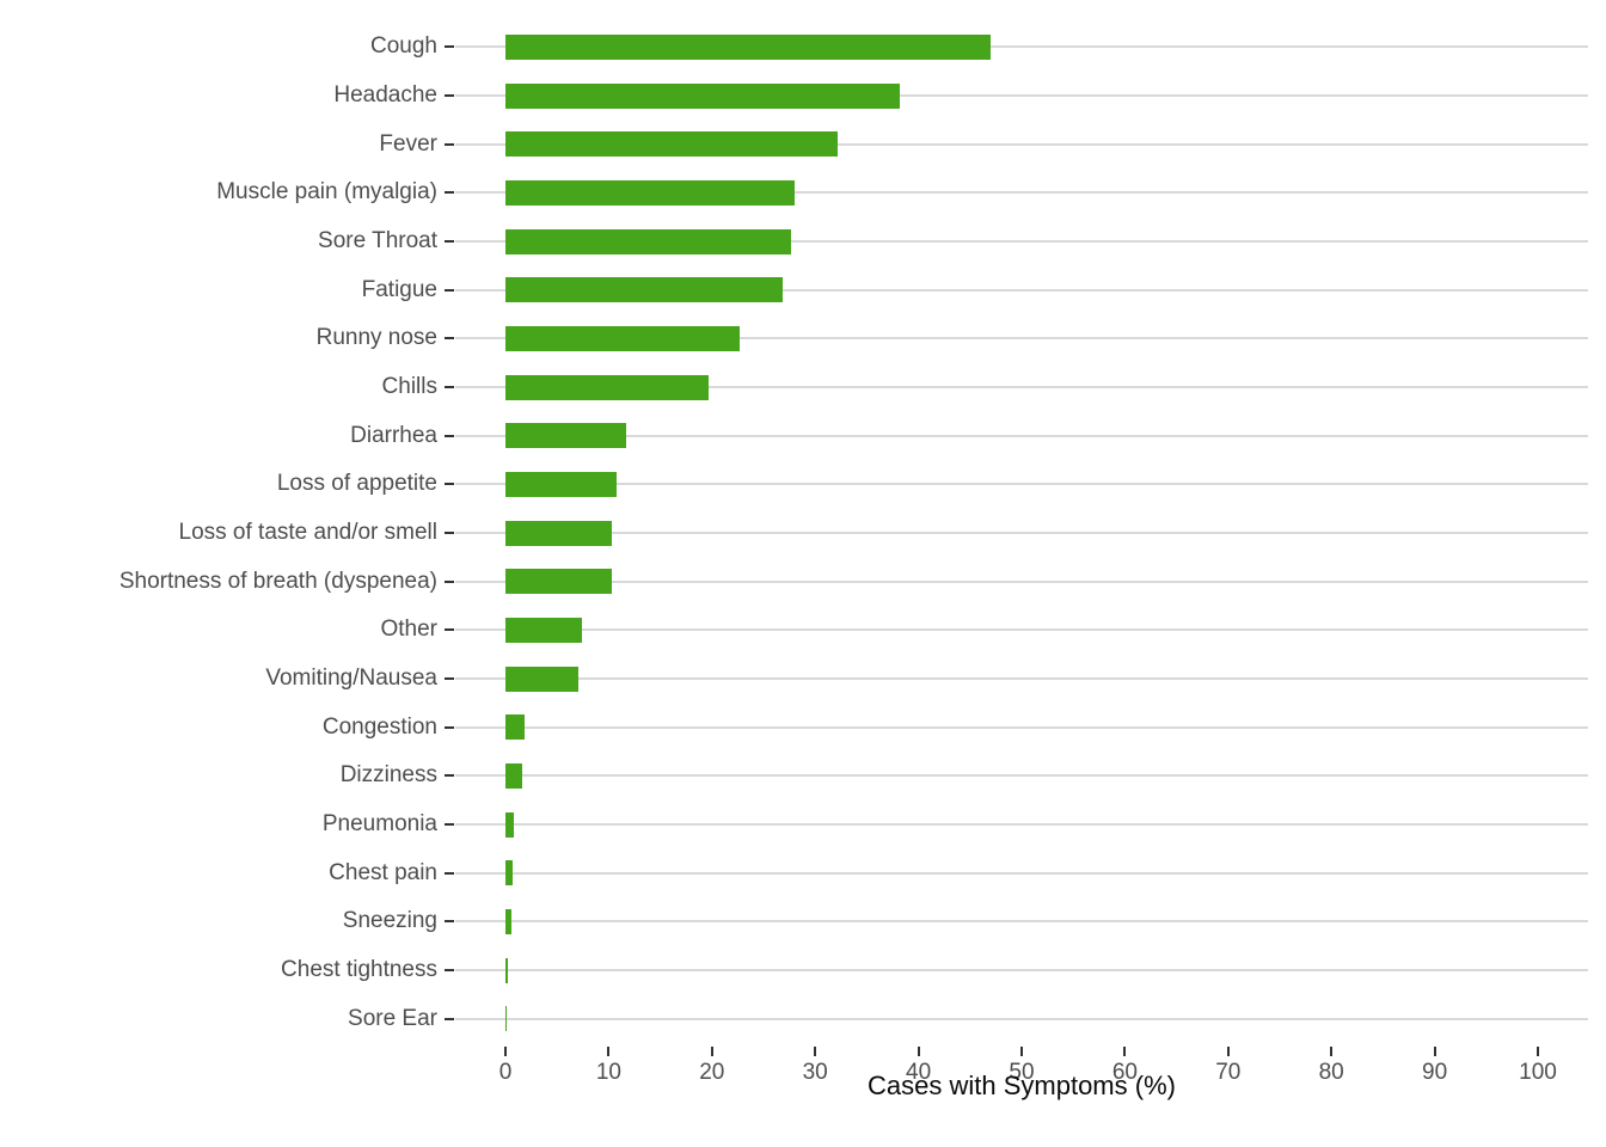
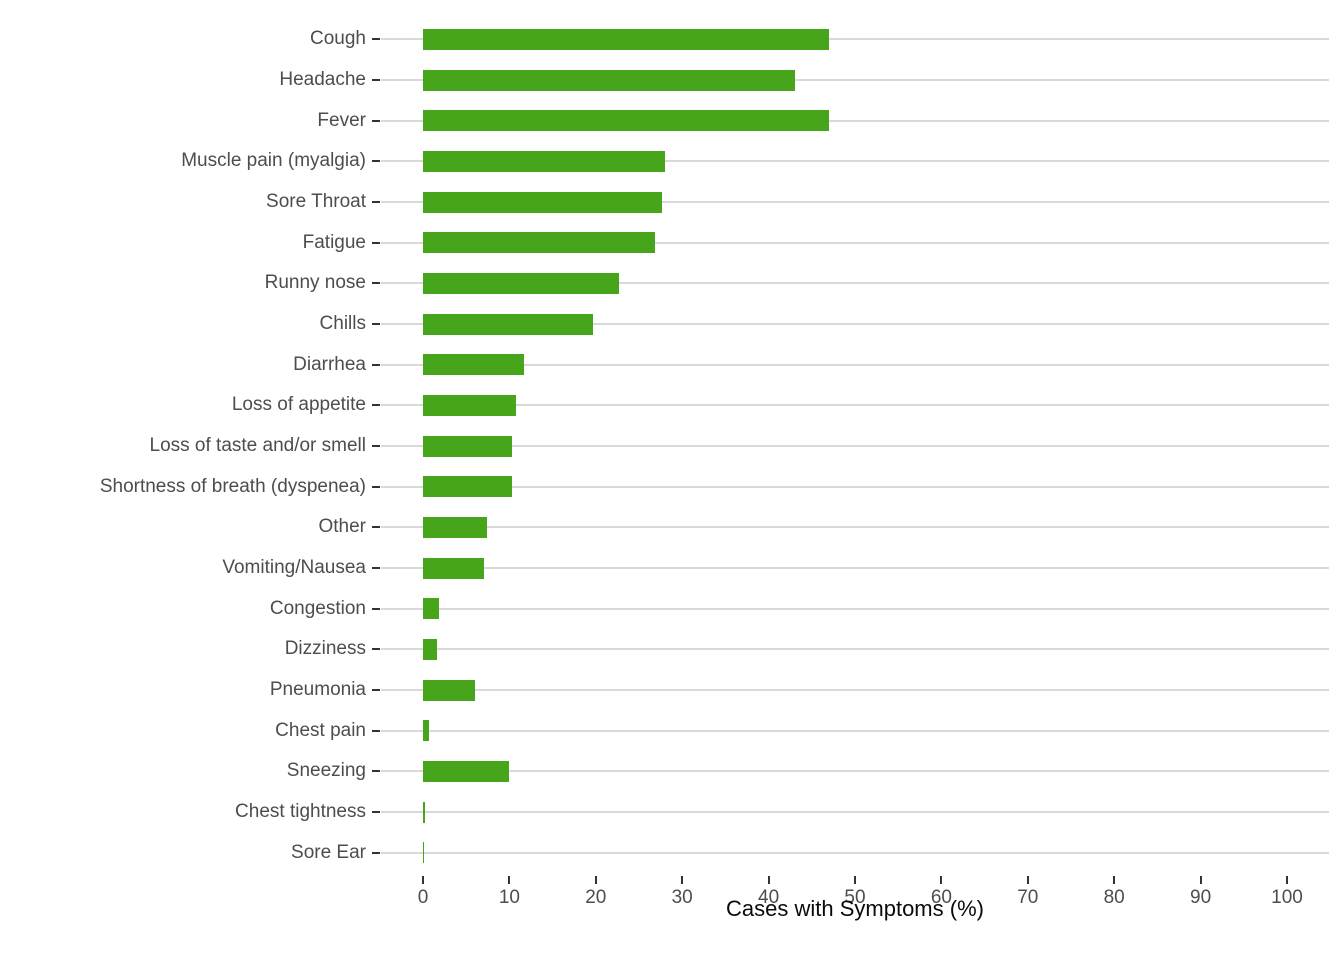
Headache: 38 -> 43
Fever: 32 -> 47
Pneumonia: 1 -> 6
Sneezing: 1 -> 10
